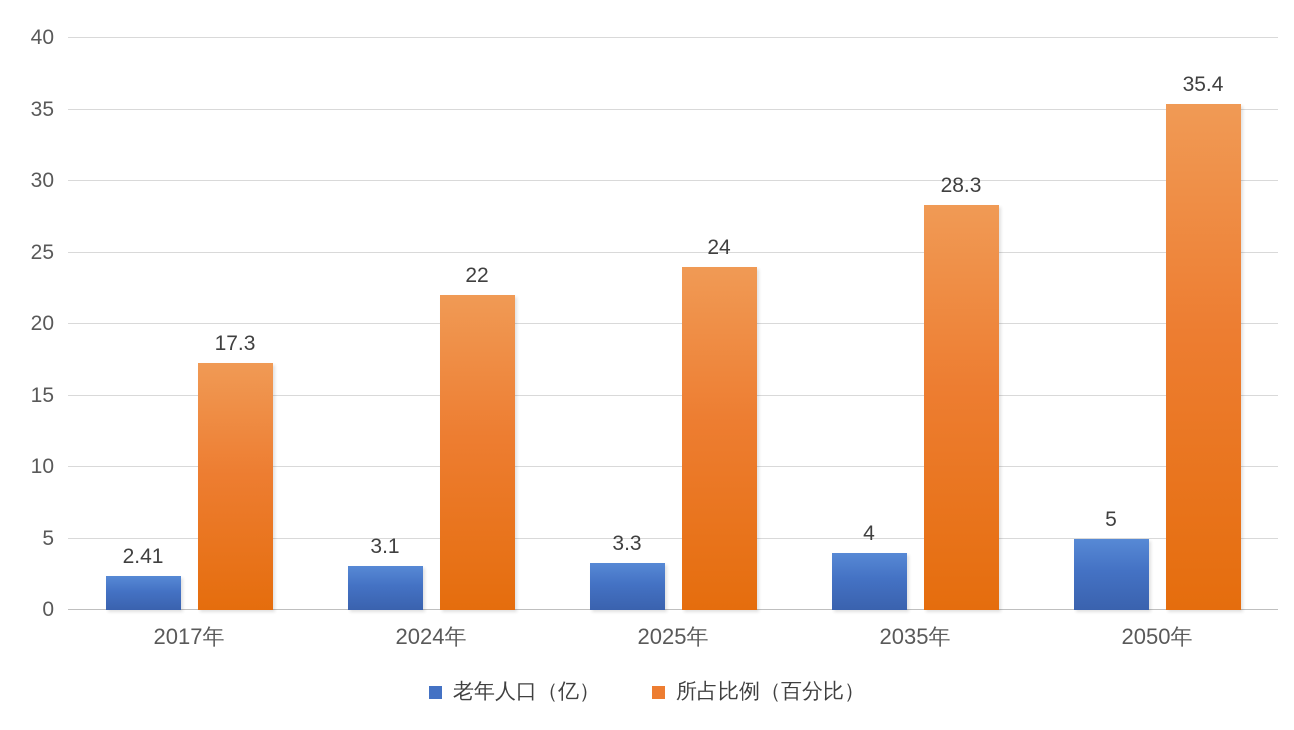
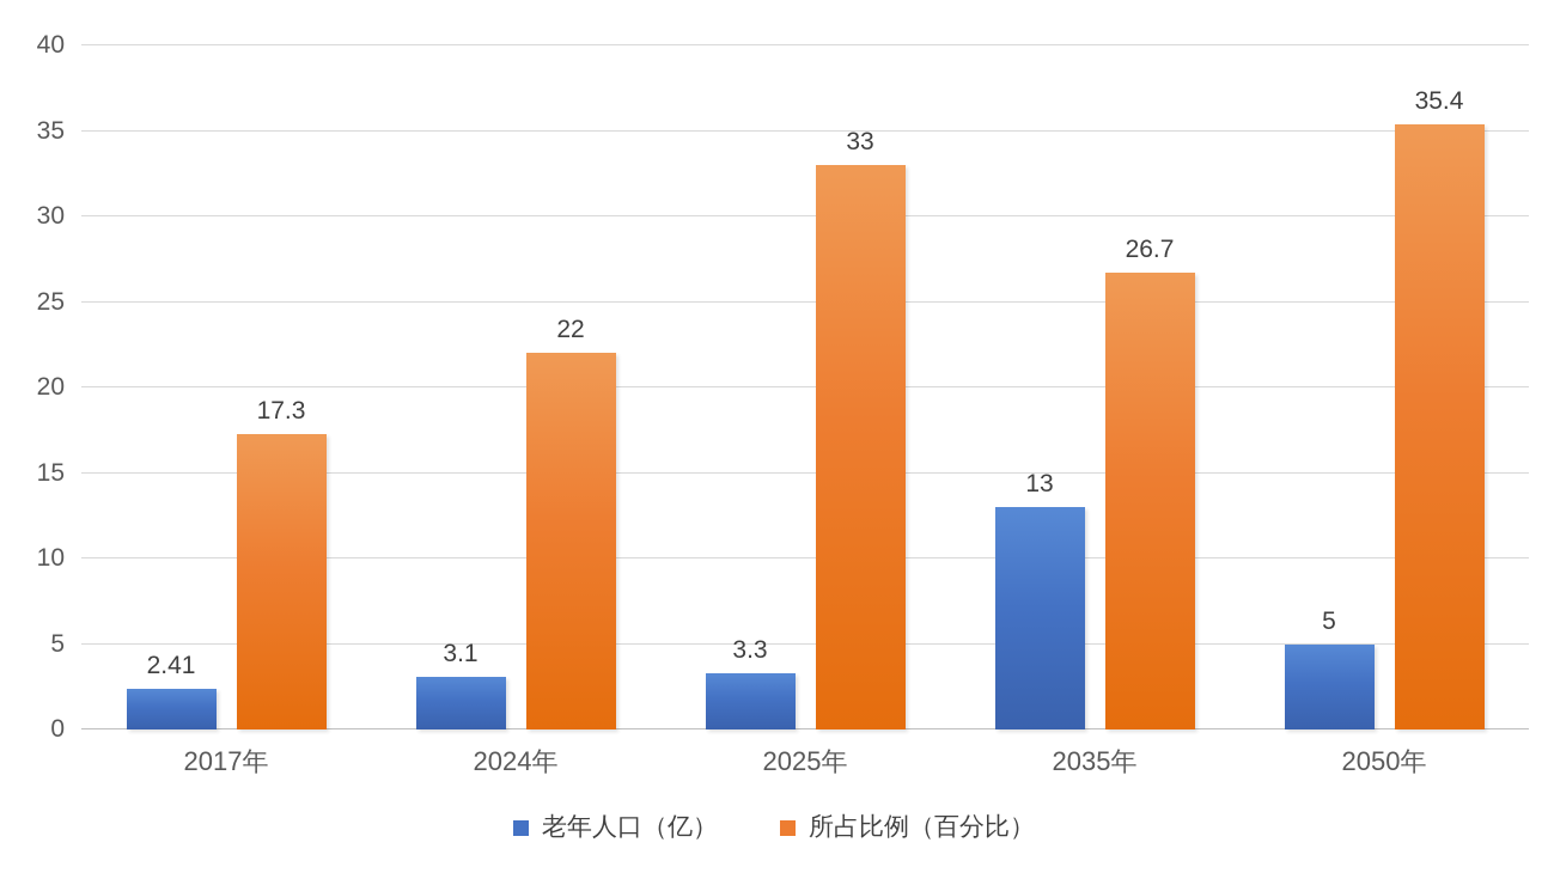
所占比例（百分比）/2025年: 24 -> 33
老年人口（亿）/2035年: 4 -> 13
所占比例（百分比）/2035年: 28.3 -> 26.7
